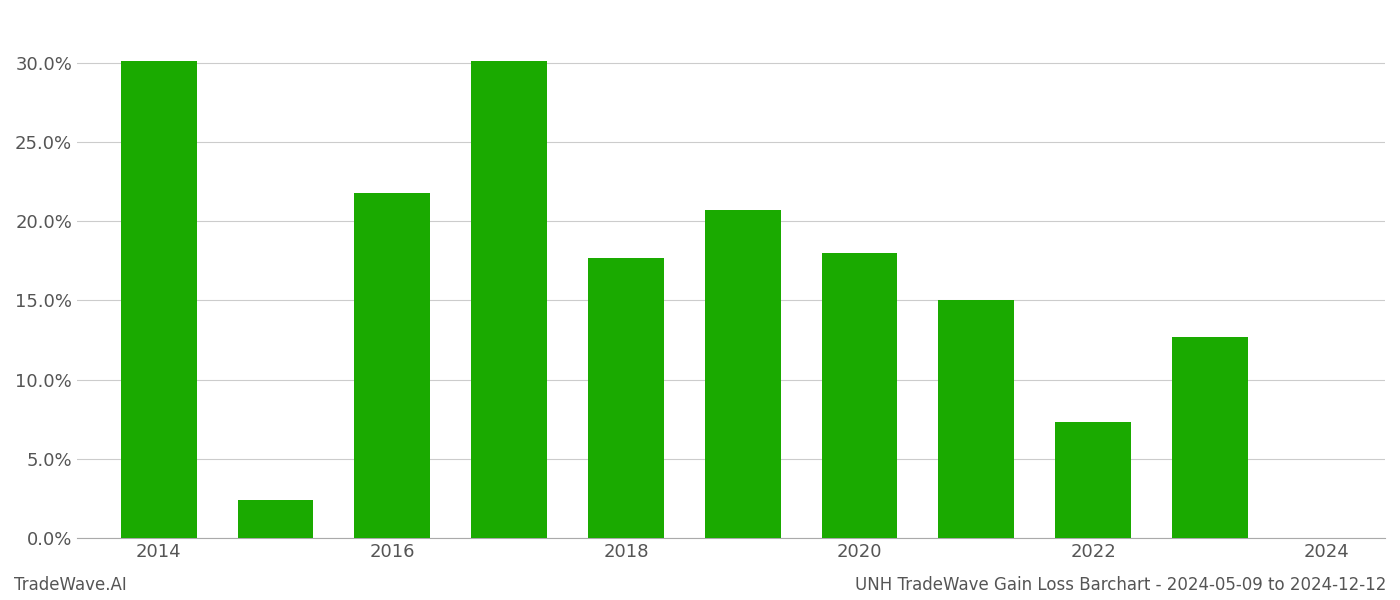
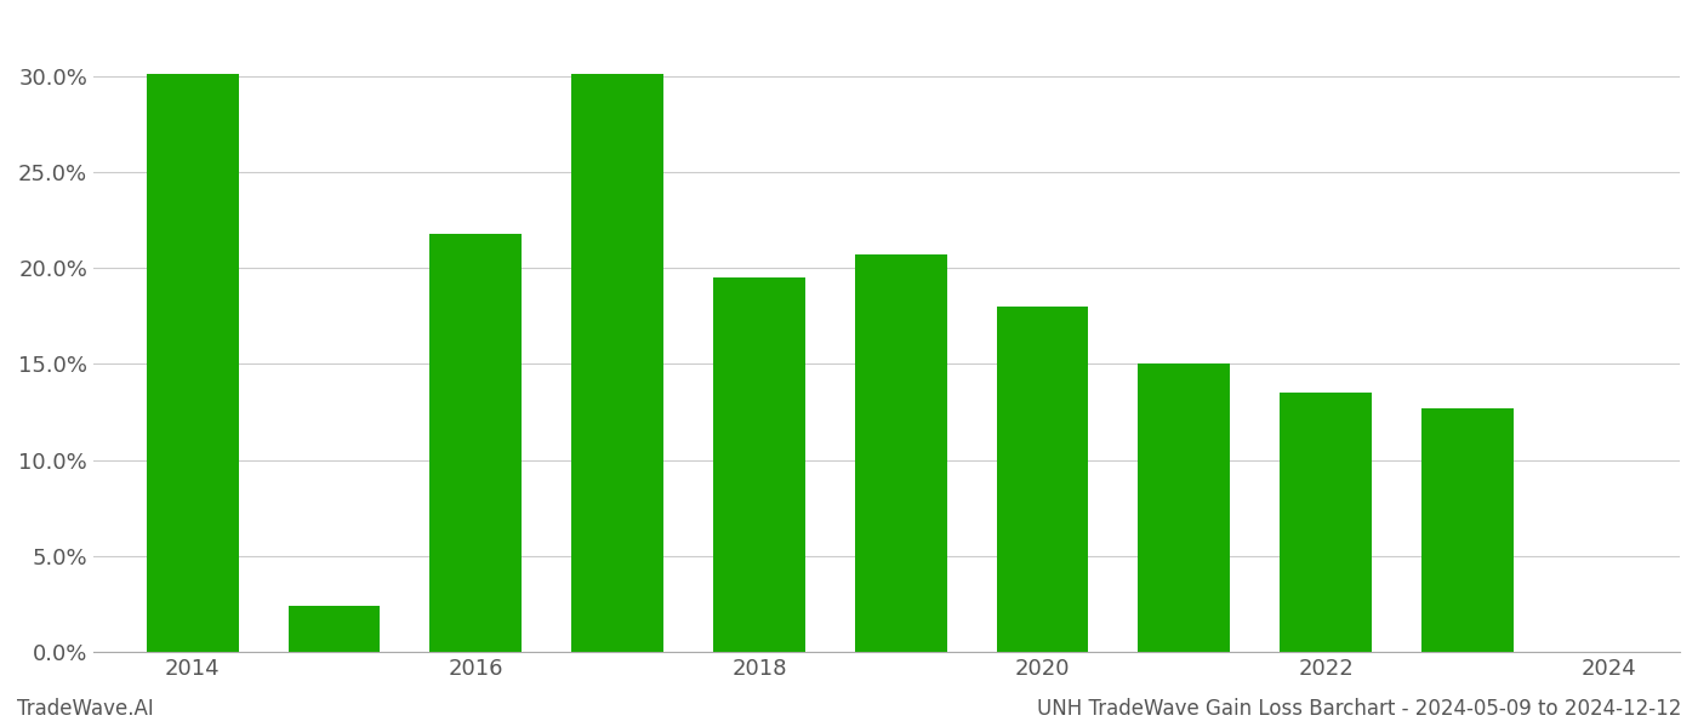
2018: 17.7% -> 19.5%
2022: 7.3% -> 13.5%
